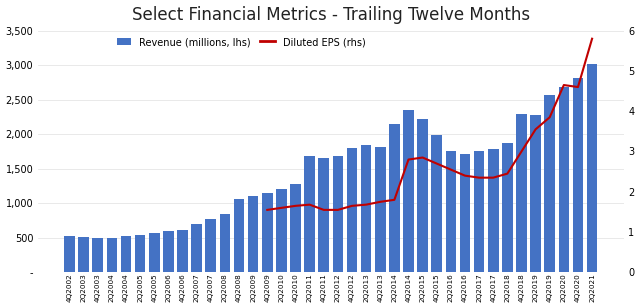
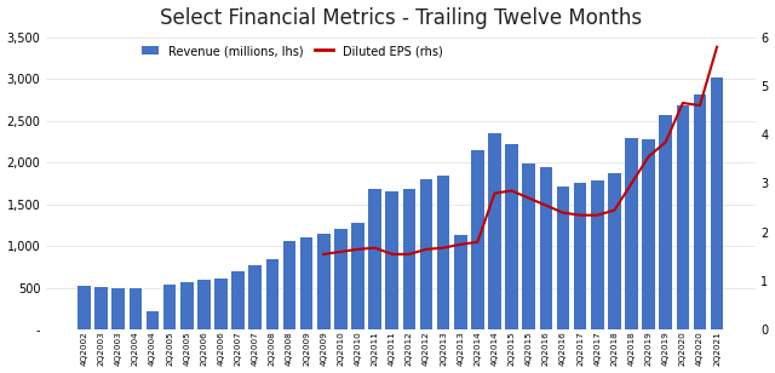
Revenue (millions, lhs)/4Q2004: 520 -> 220
Revenue (millions, lhs)/4Q2013: 1,810 -> 1,140
Revenue (millions, lhs)/2Q2016: 1,760 -> 1,940
